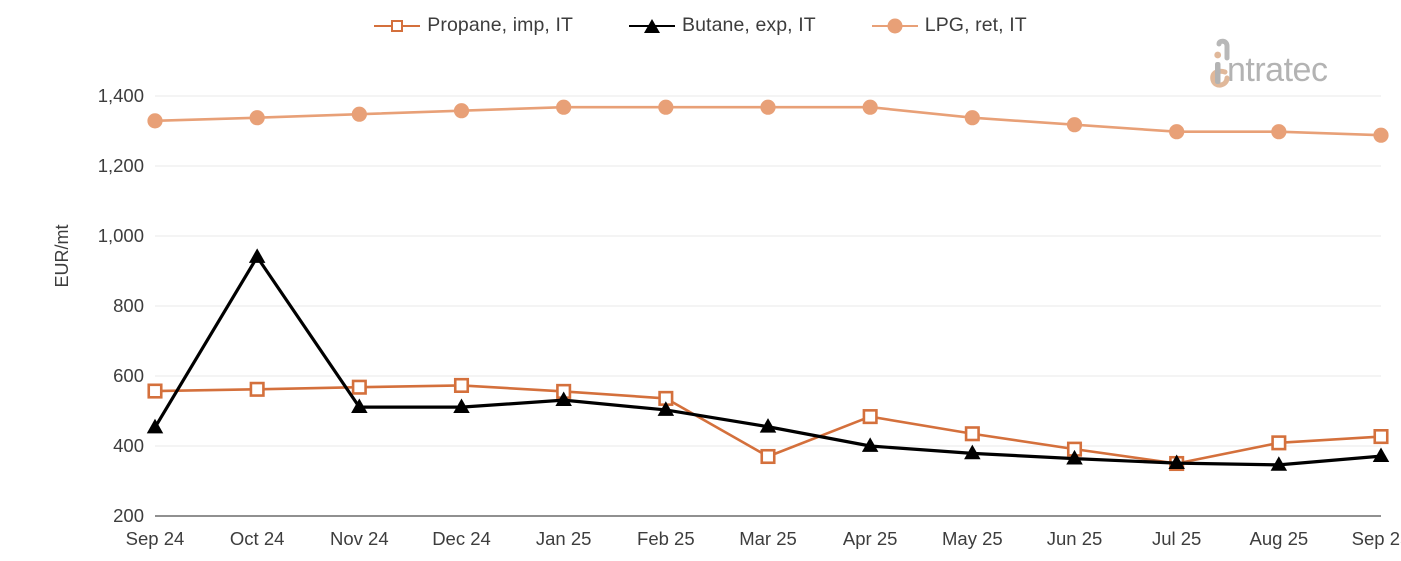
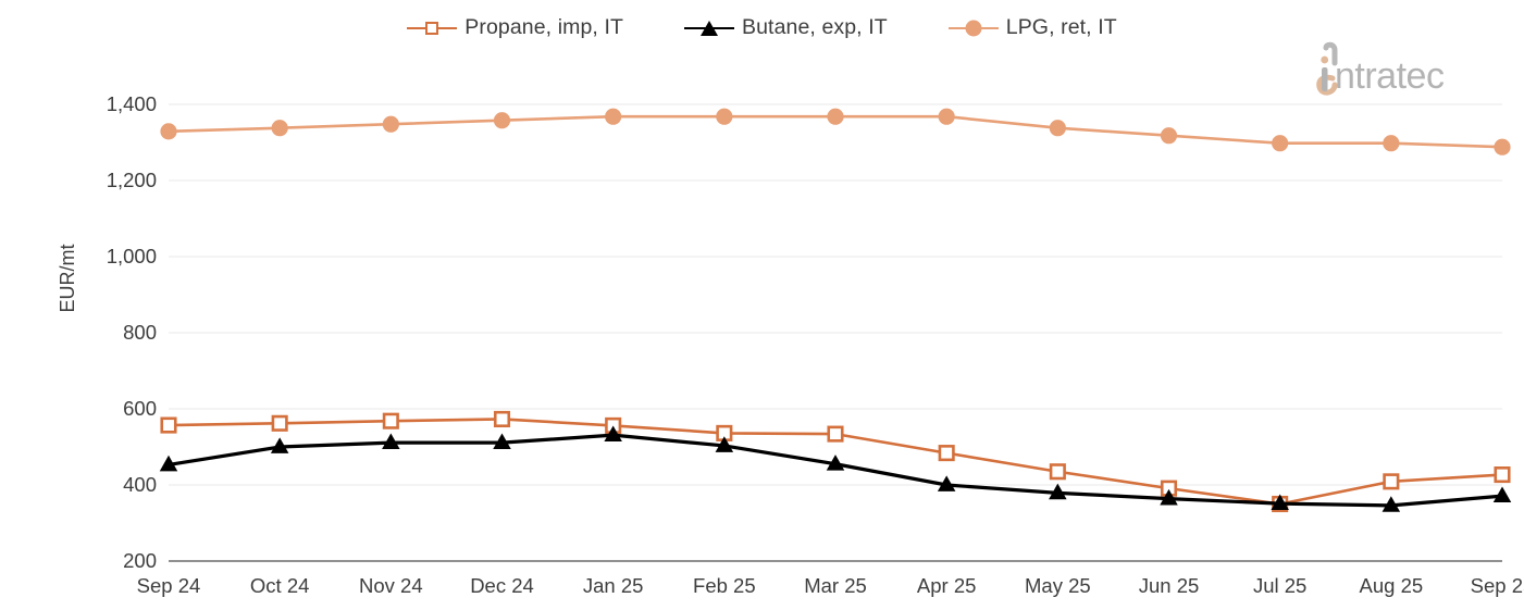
Butane, exp, IT/Oct 24: 940 -> 500
Propane, imp, IT/Mar 25: 370 -> 530
